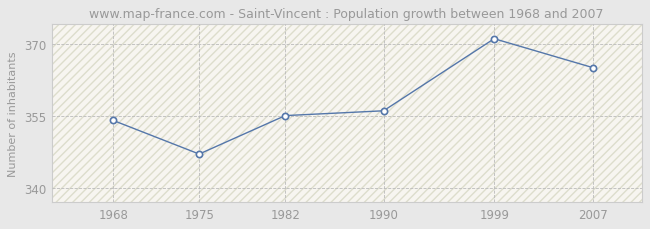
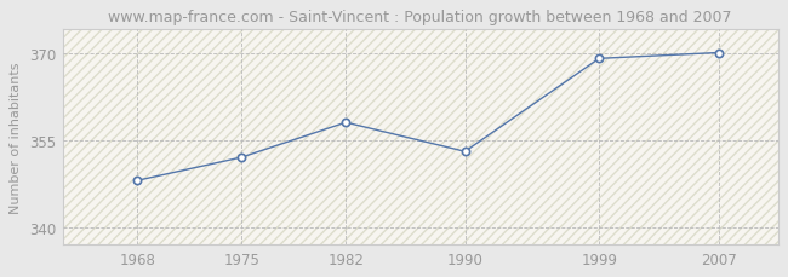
1968: 354 -> 348
1975: 347 -> 352
1982: 355 -> 358
1990: 356 -> 353
1999: 371 -> 369
2007: 365 -> 370
